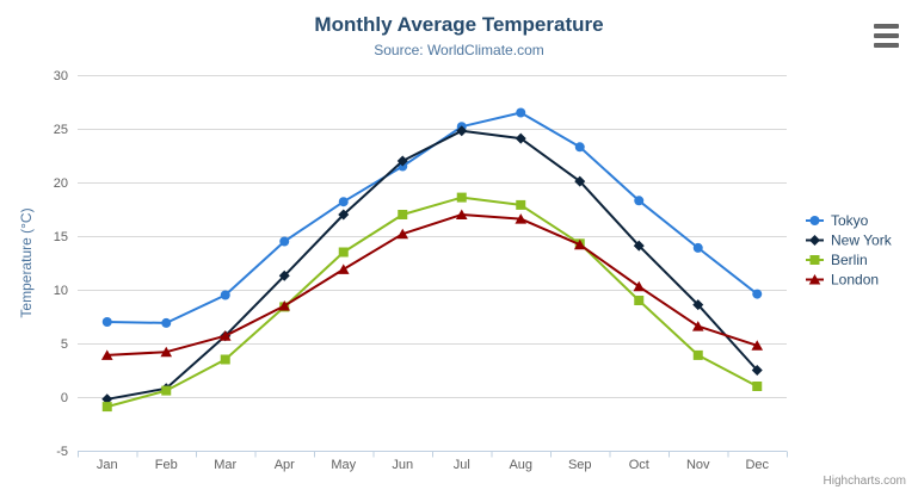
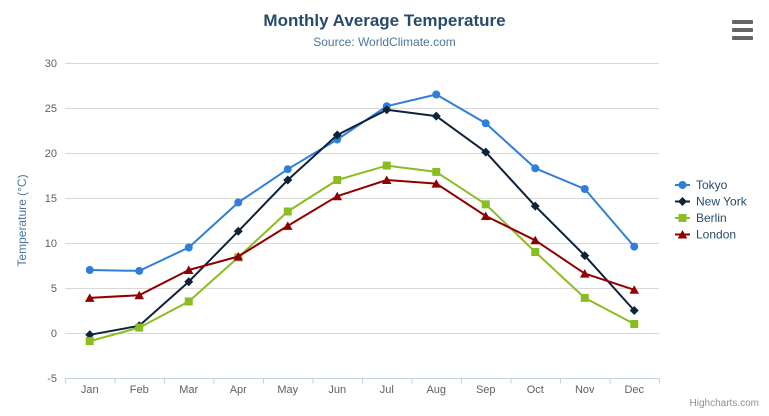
London/Mar: 6 -> 7
London/Sep: 14 -> 13
Tokyo/Nov: 14 -> 16
